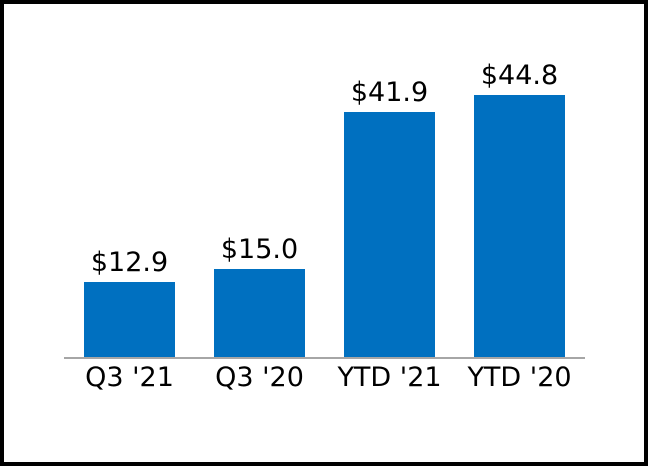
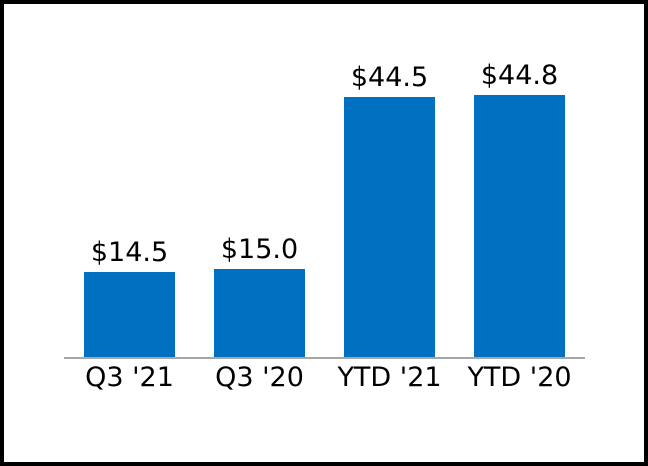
Q3 '21: $12.9 -> $14.5
YTD '21: $41.9 -> $44.5
